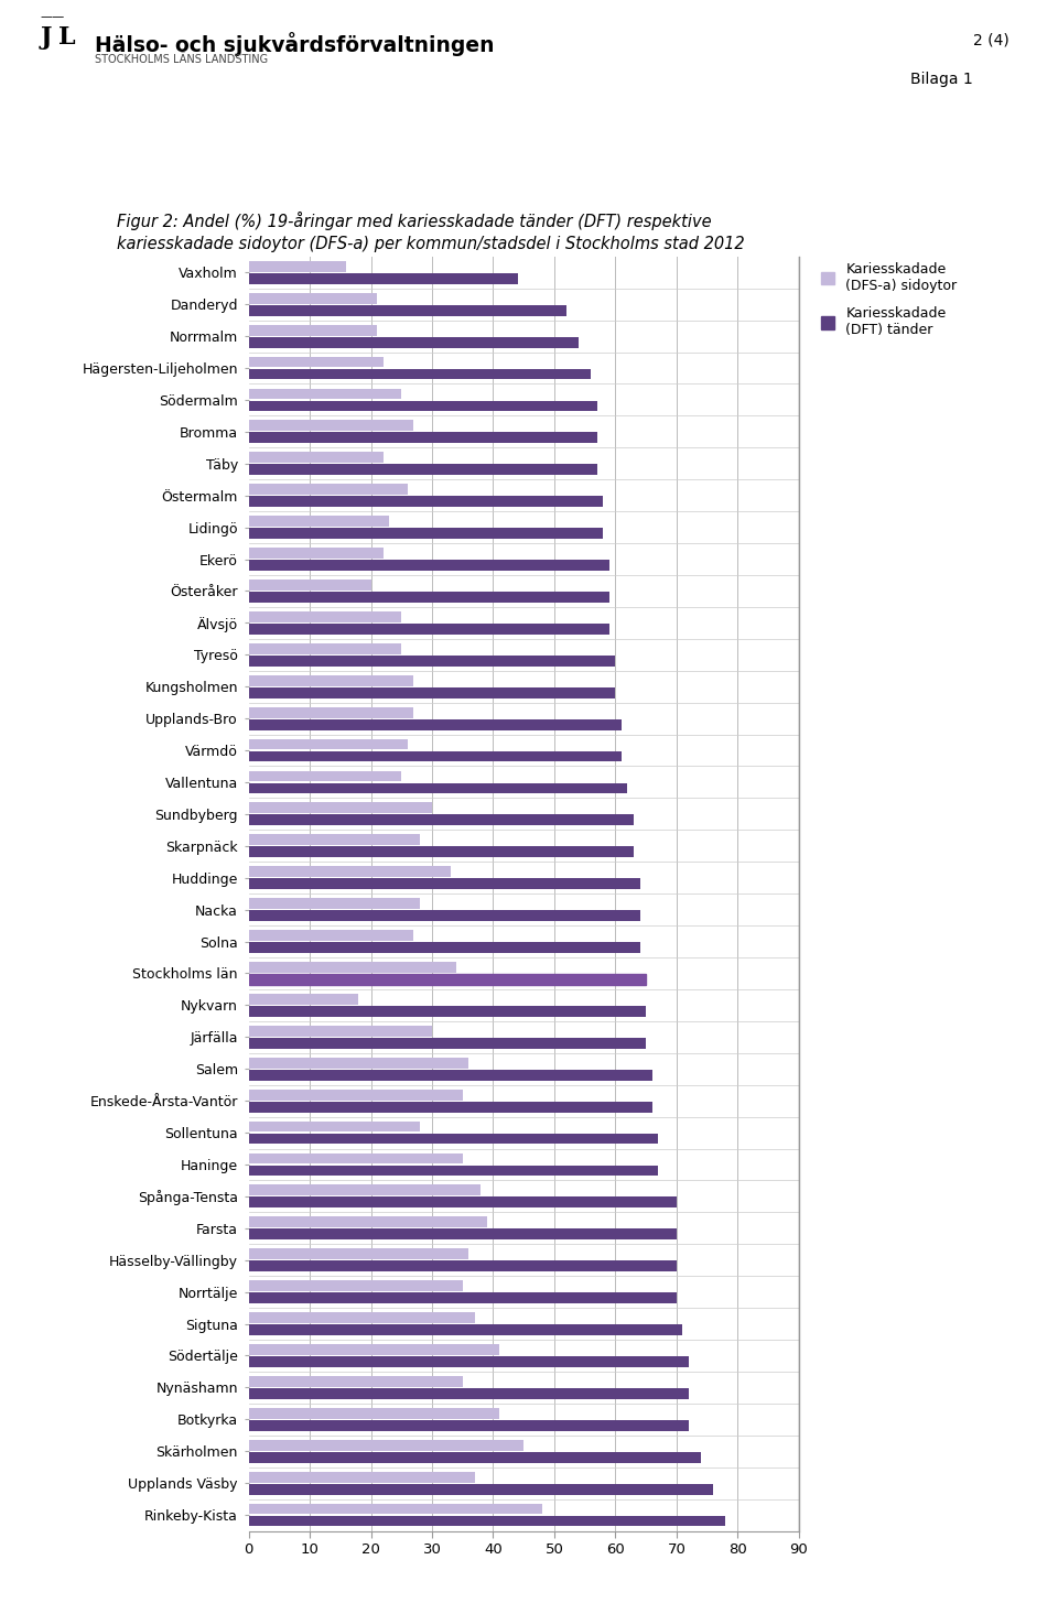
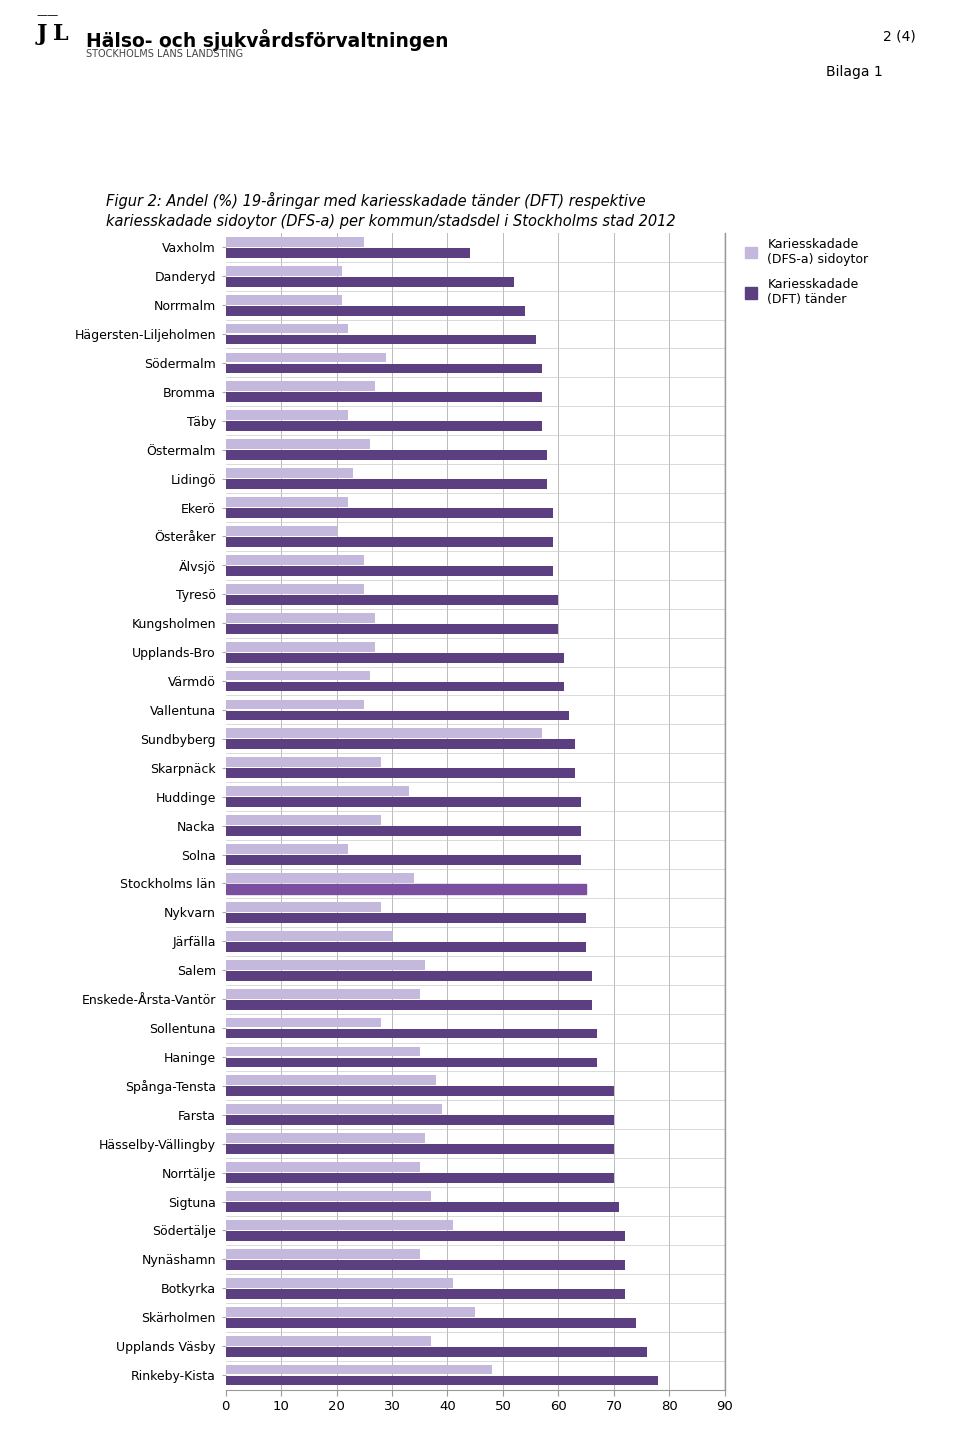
Kariesskadade (DFS-a) sidoytor/Vaxholm: 16 -> 25
Kariesskadade (DFS-a) sidoytor/Södermalm: 25 -> 29
Kariesskadade (DFS-a) sidoytor/Sundbyberg: 30 -> 57
Kariesskadade (DFS-a) sidoytor/Solna: 27 -> 22
Kariesskadade (DFS-a) sidoytor/Nykvarn: 18 -> 28
